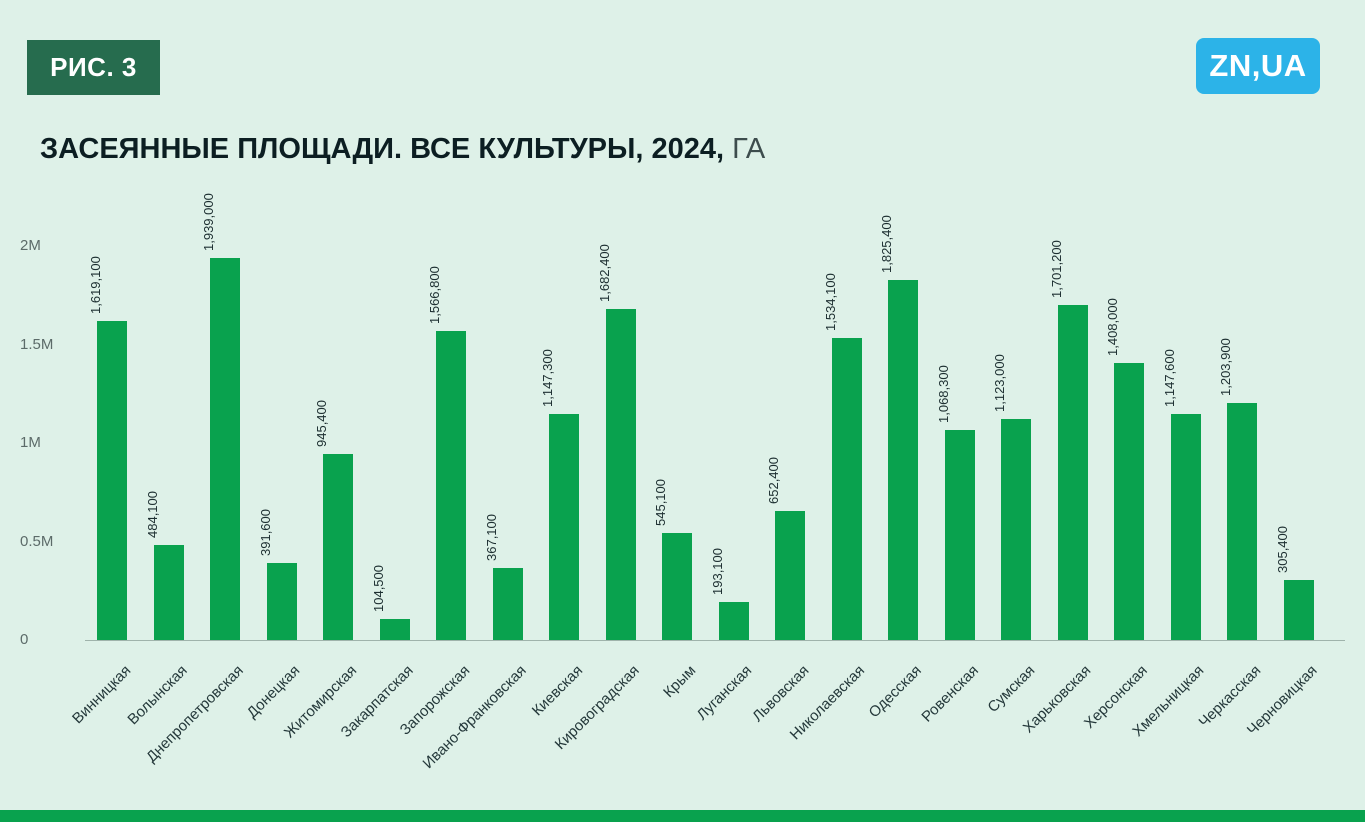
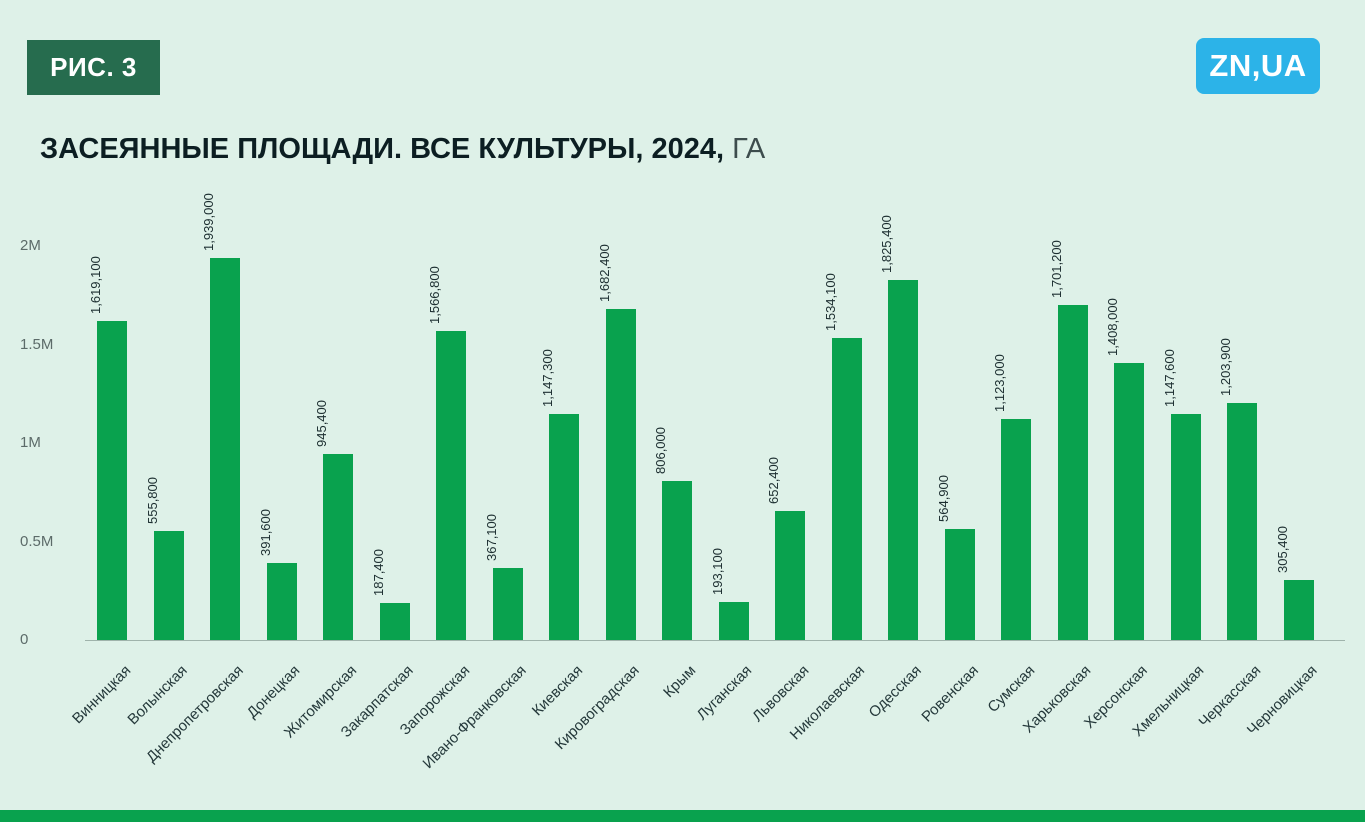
Волынская: 484,100 -> 555,800
Закарпатская: 104,500 -> 187,400
Крым: 545,100 -> 806,000
Ровенская: 1,068,300 -> 564,900
